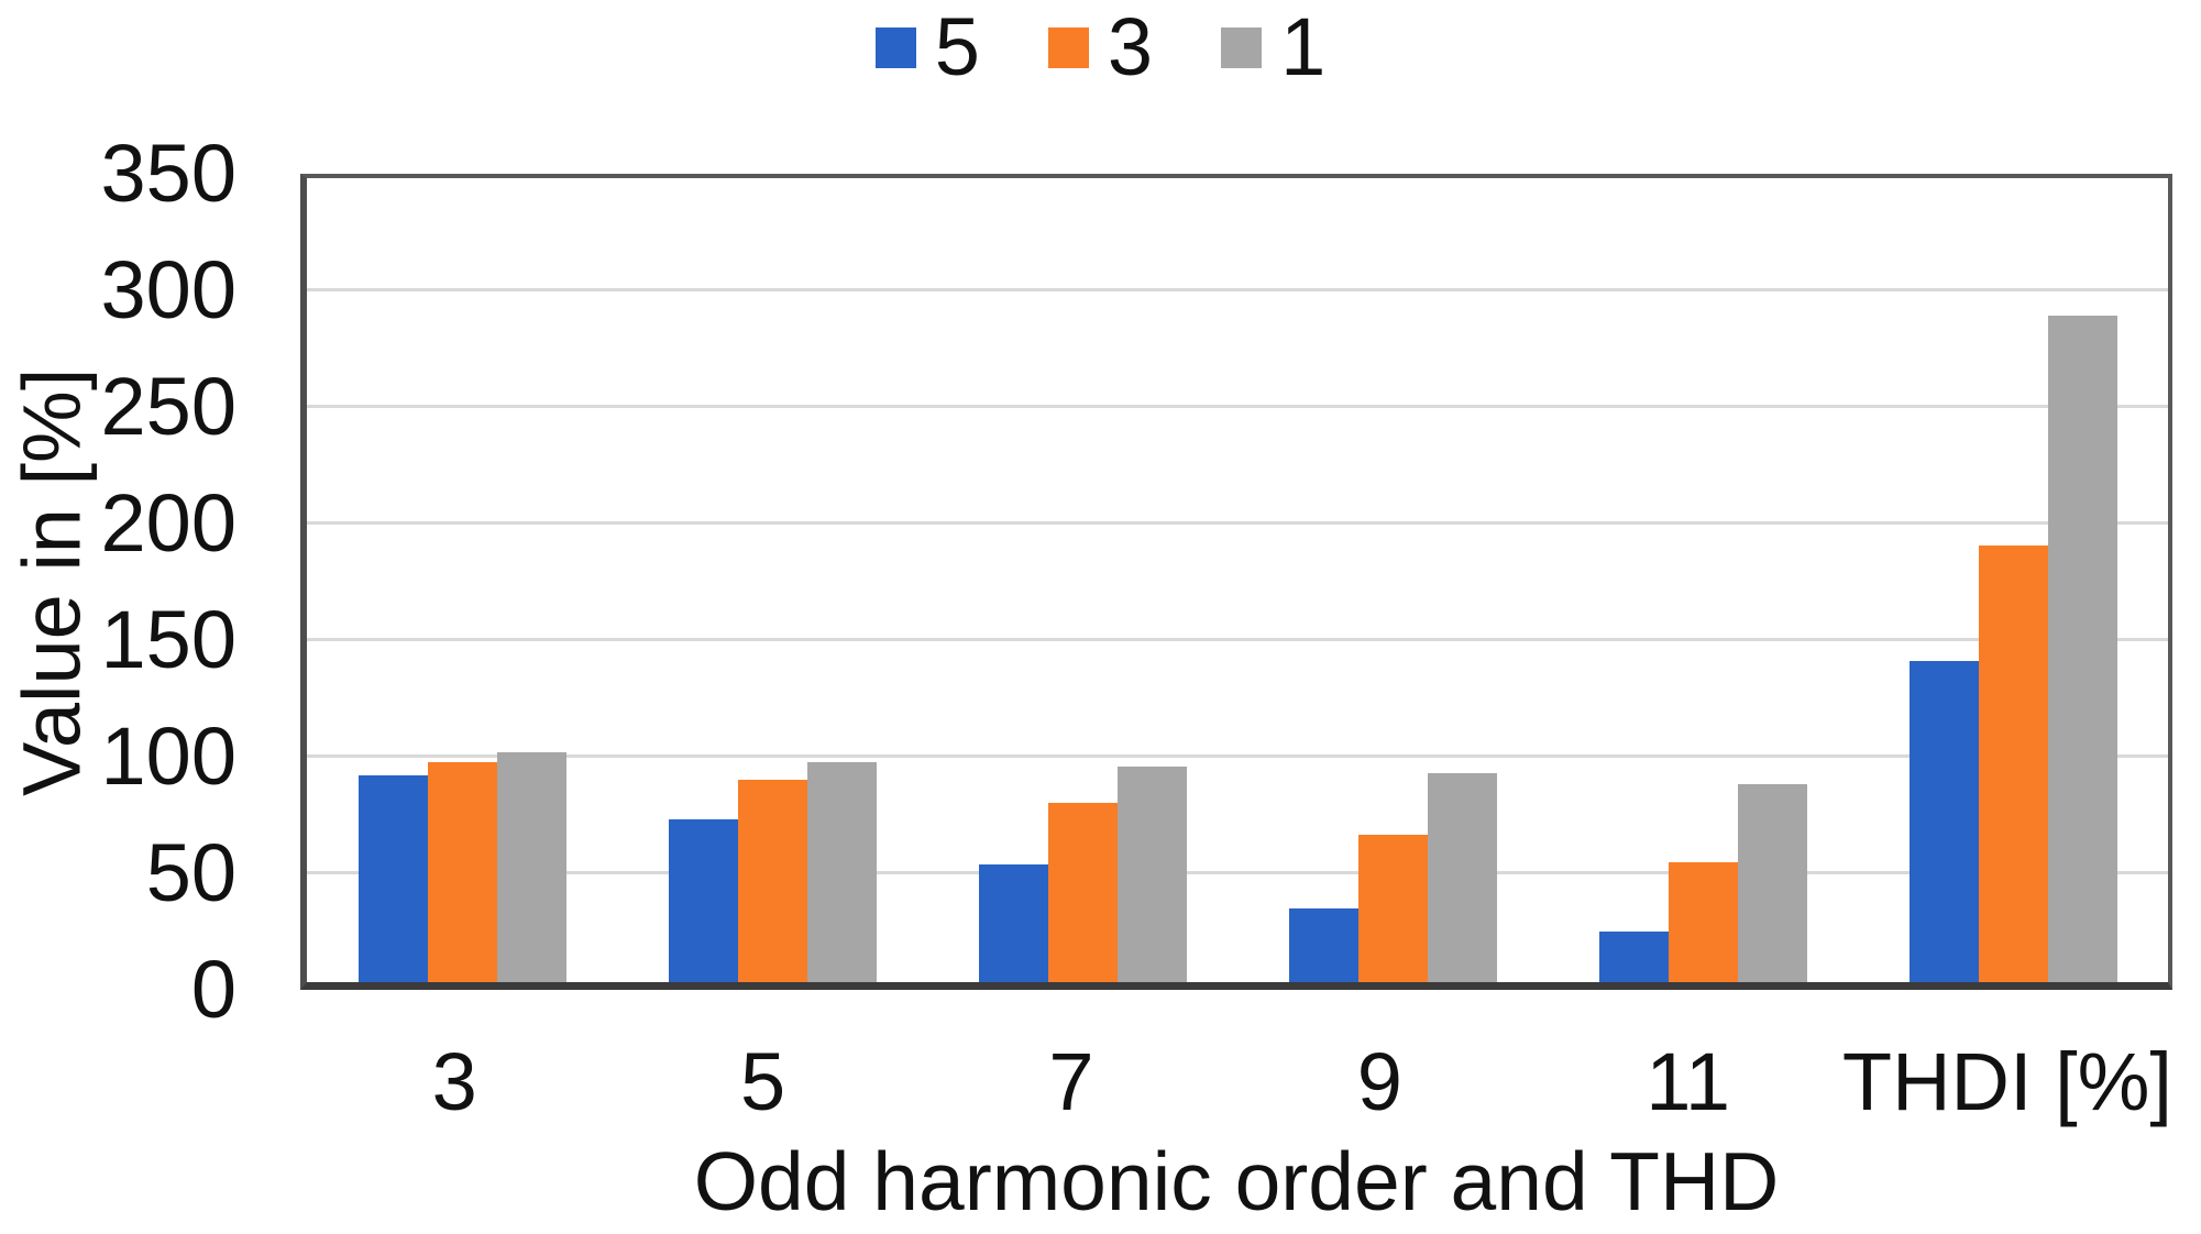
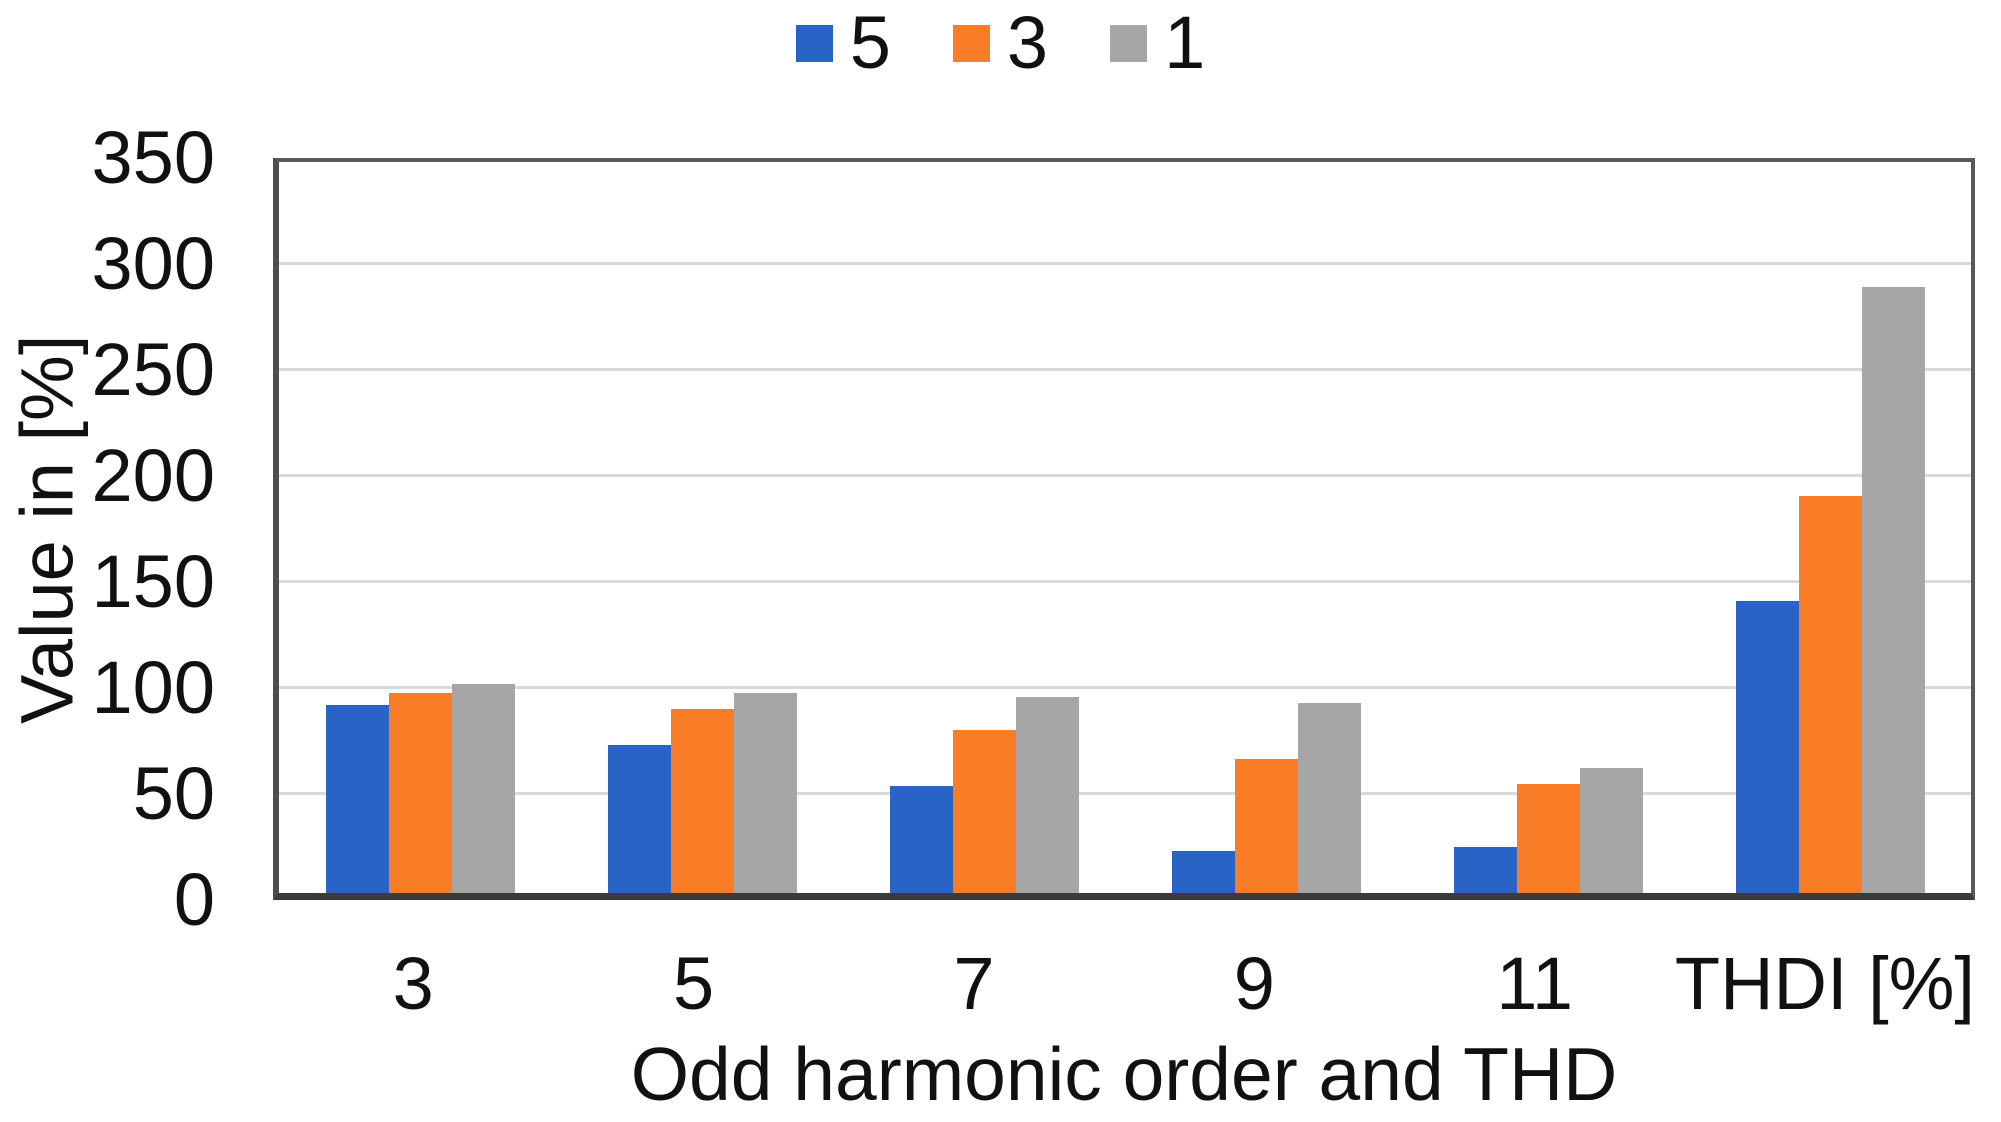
5/9: 32 -> 20
1/11: 86 -> 60
